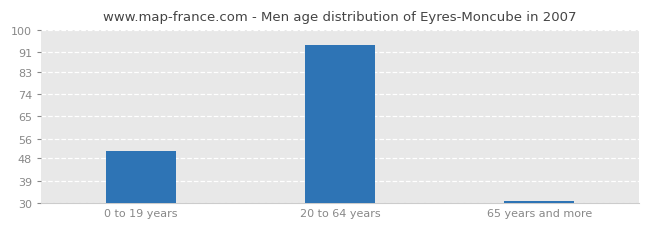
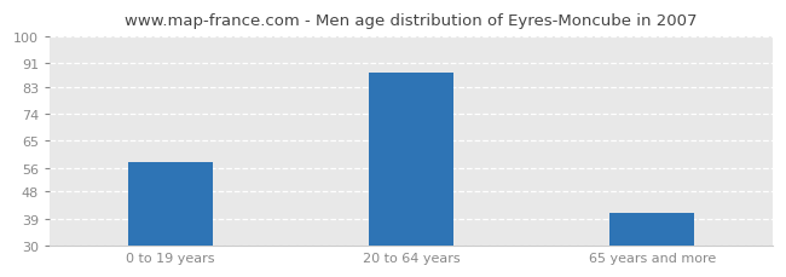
0 to 19 years: 51 -> 58
20 to 64 years: 94 -> 88
65 years and more: 31 -> 41
